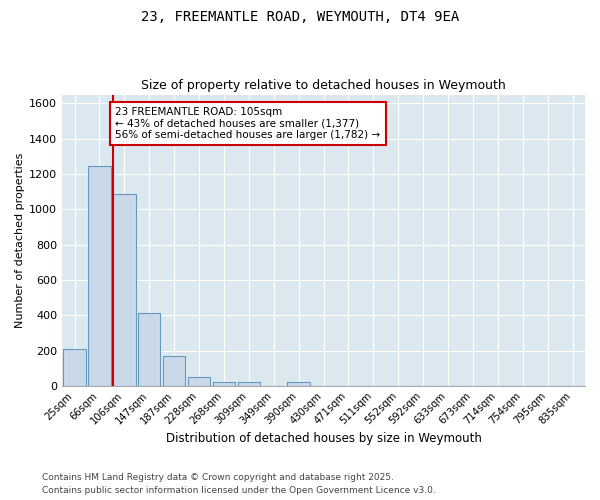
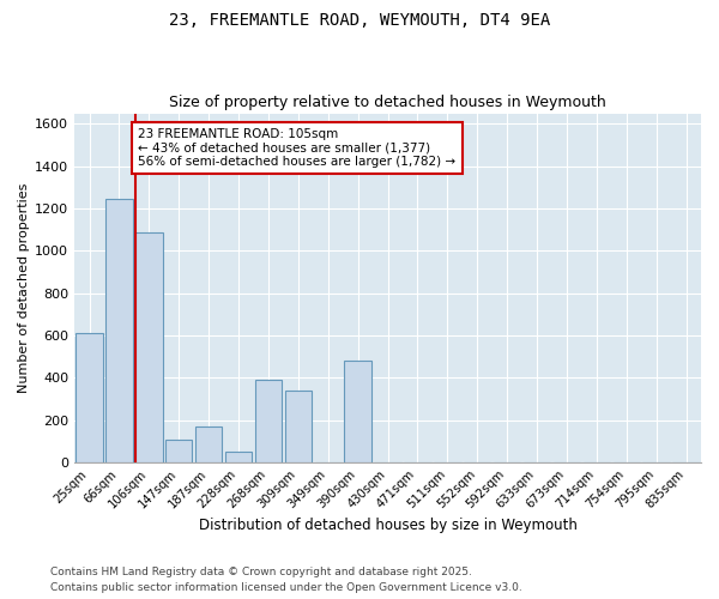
25sqm: 210 -> 610
147sqm: 420 -> 110
268sqm: 20 -> 390
309sqm: 20 -> 340
390sqm: 20 -> 480
